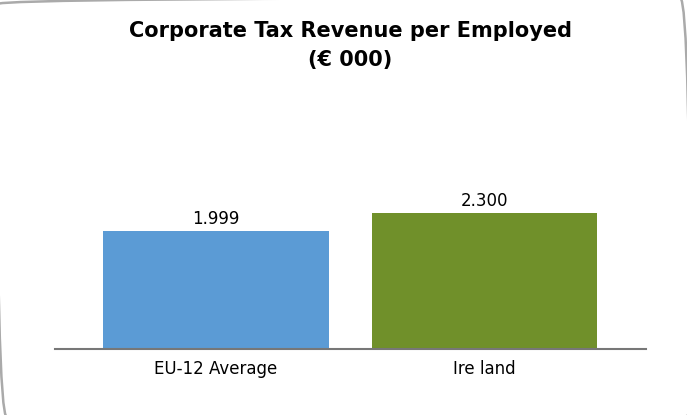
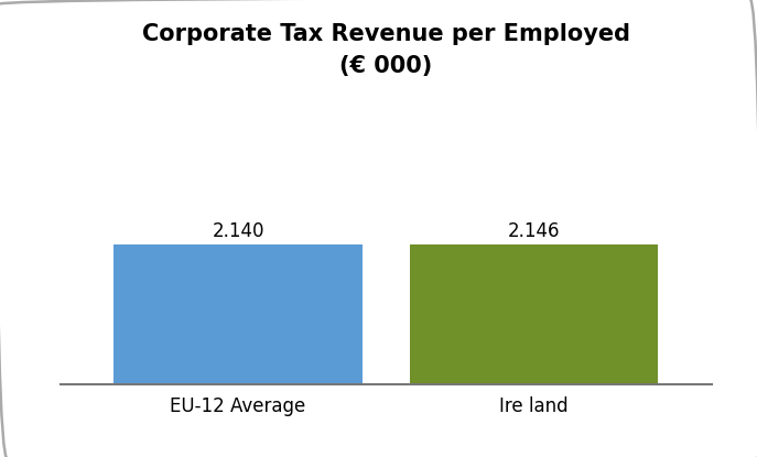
EU-12 Average: 1.999 -> 2.140
Ire land: 2.300 -> 2.146
